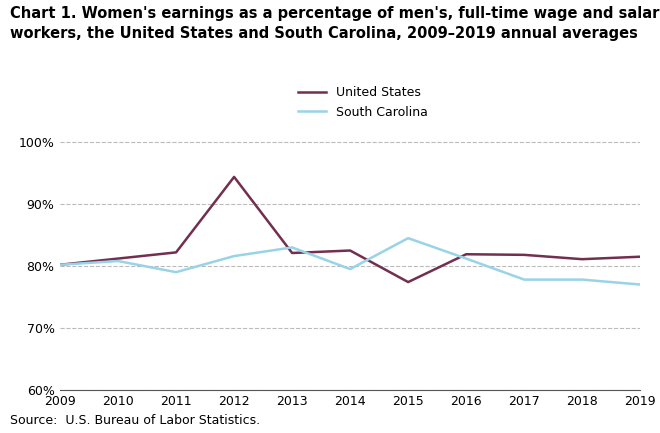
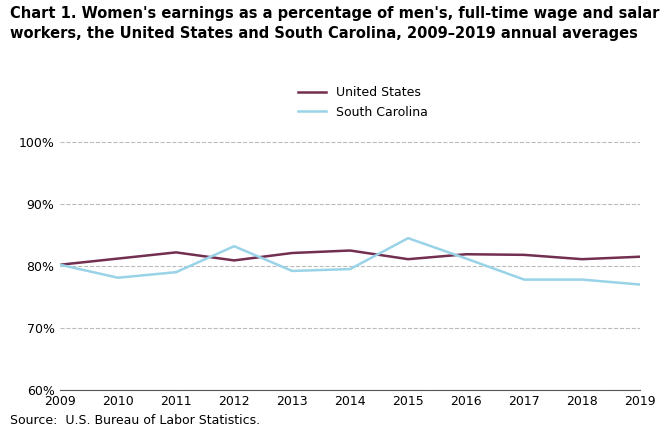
South Carolina/2010: 80.8% -> 78.1%
United States/2012: 94.4% -> 80.9%
South Carolina/2012: 81.6% -> 83.2%
South Carolina/2013: 83.0% -> 79.2%
United States/2015: 77.4% -> 81.1%
